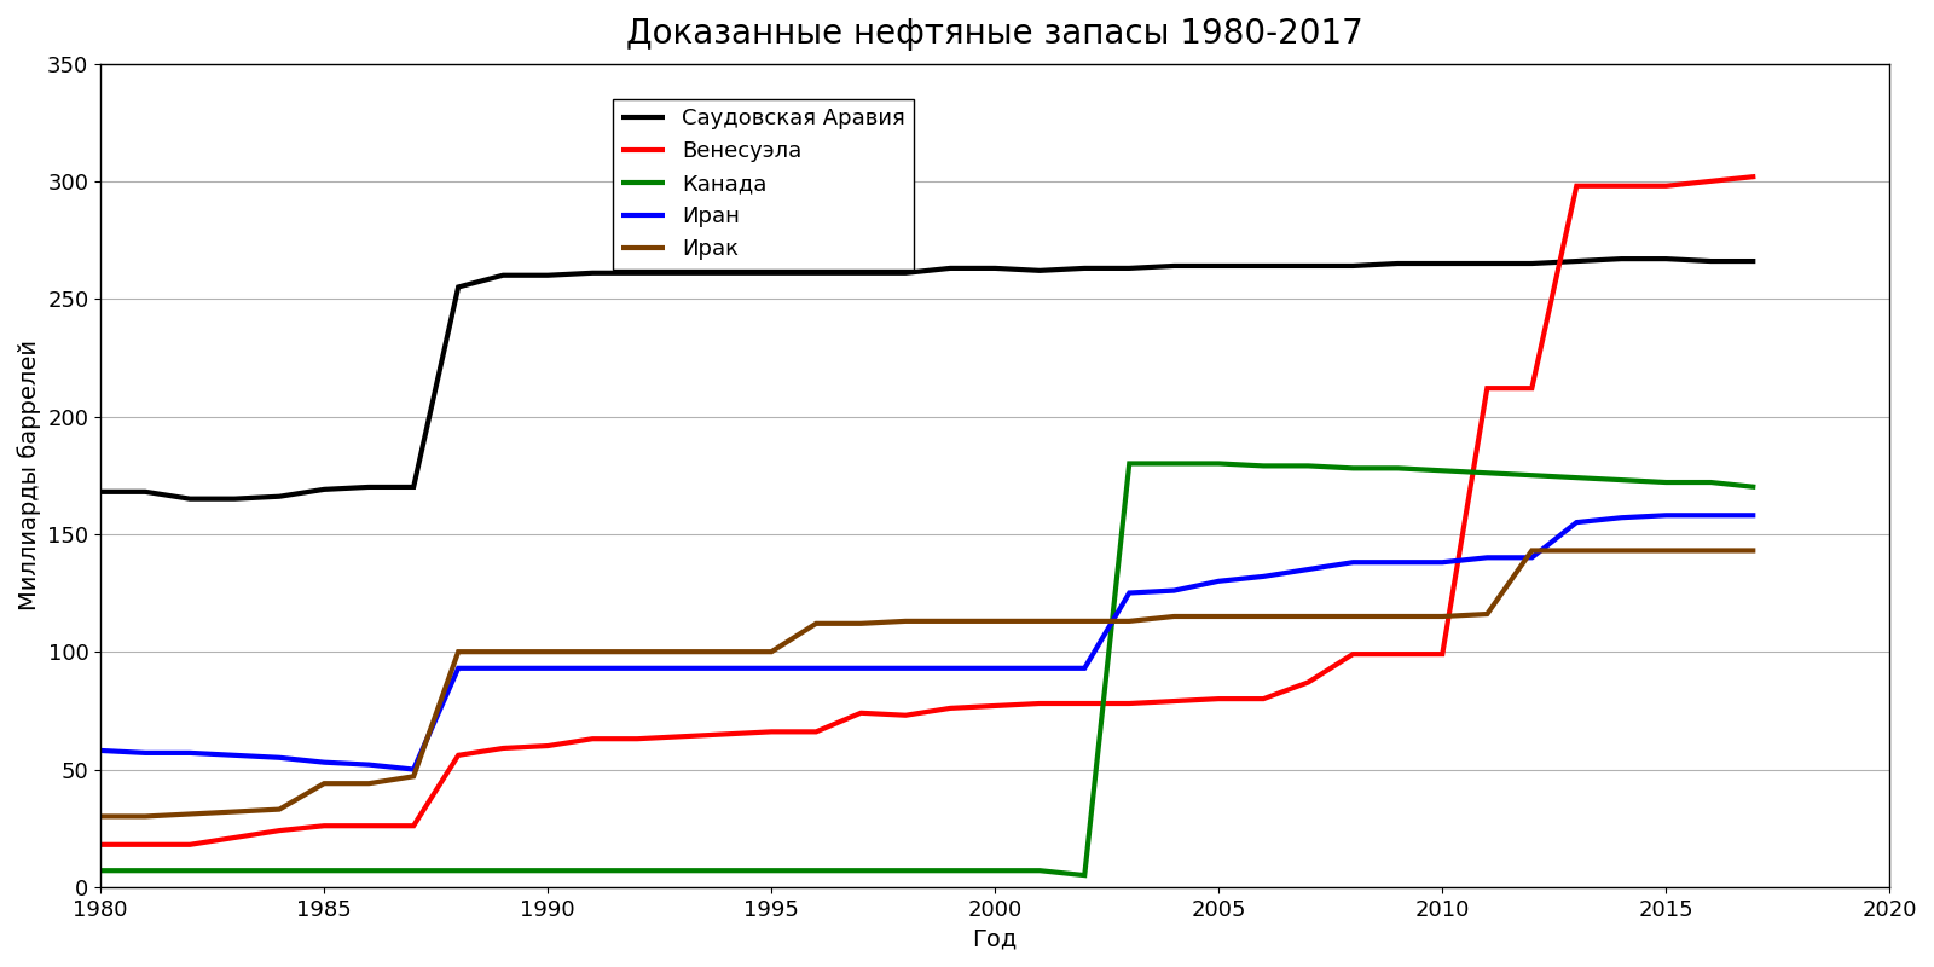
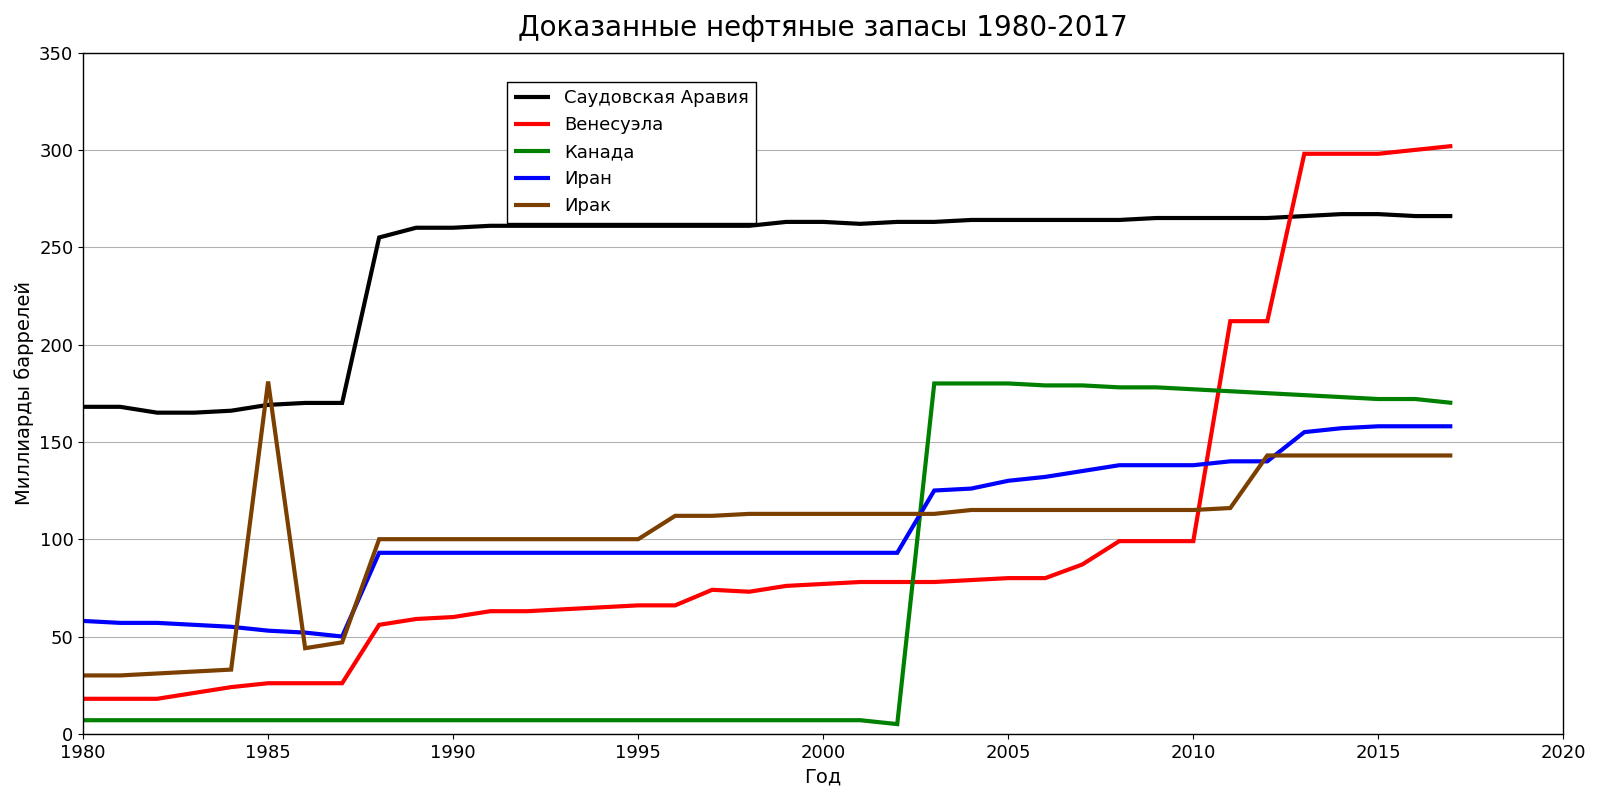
Ирак/1985: 44 -> 181
